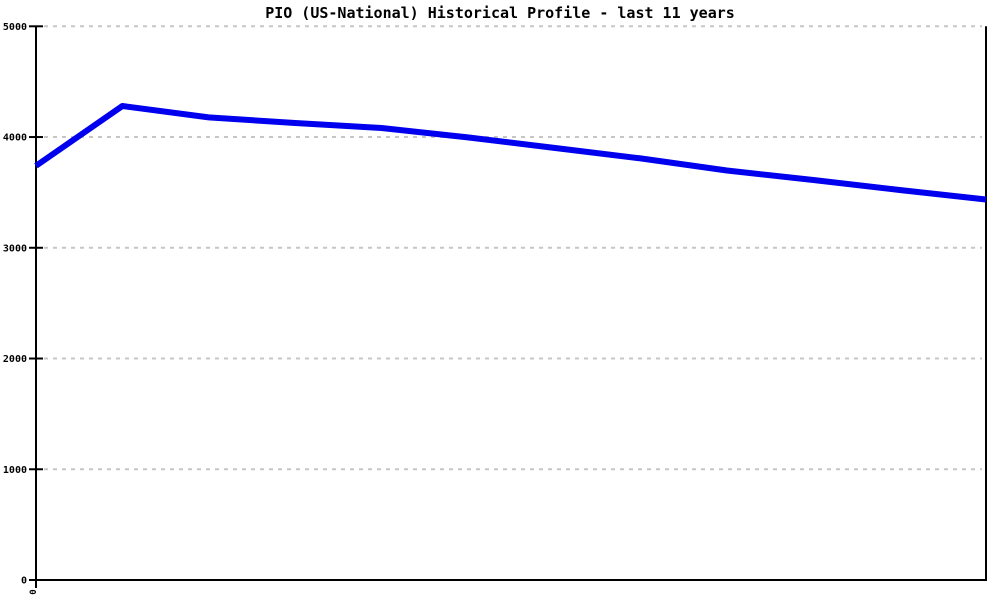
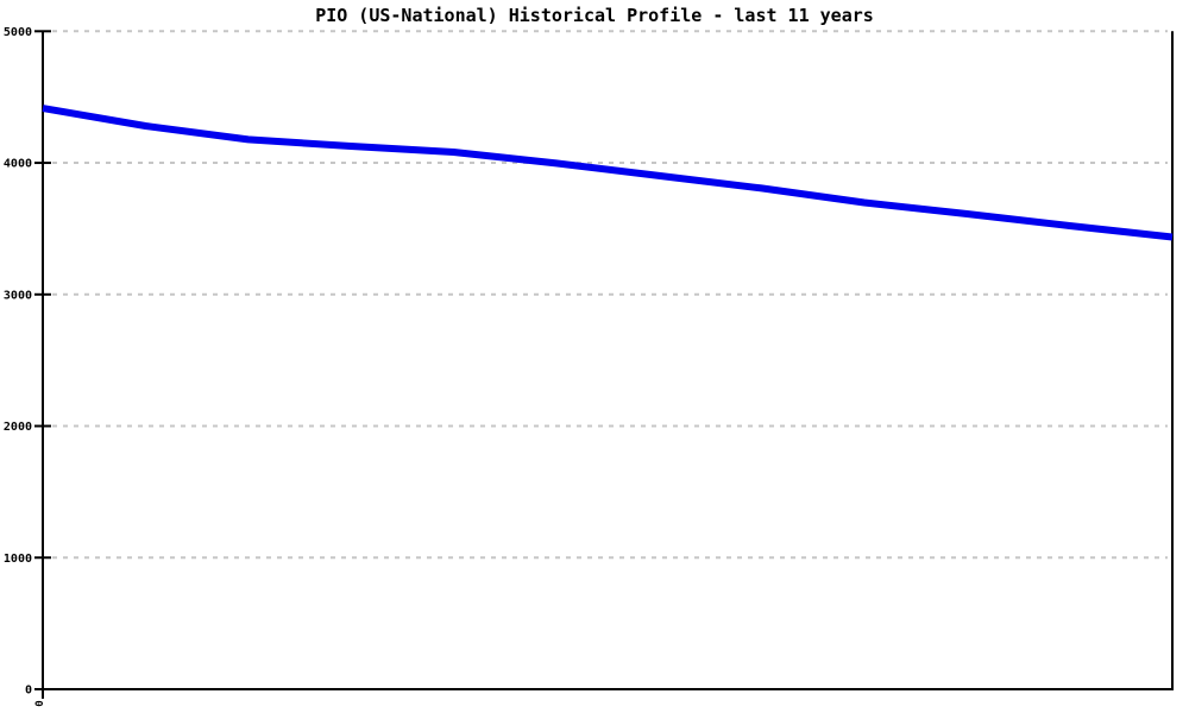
0: 3740 -> 4420
